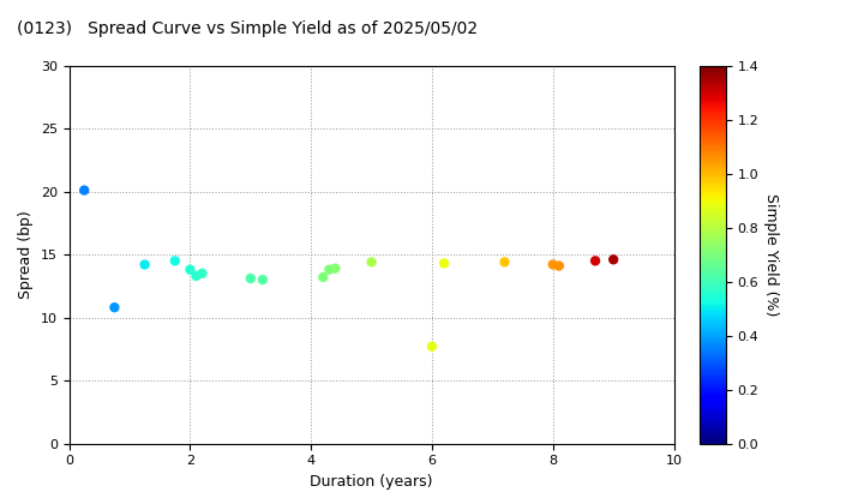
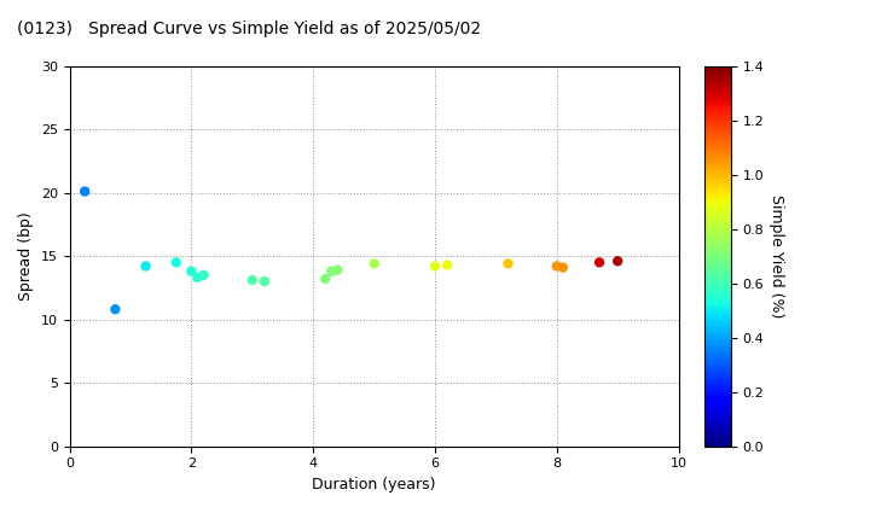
6: 7.7 -> 14.2
